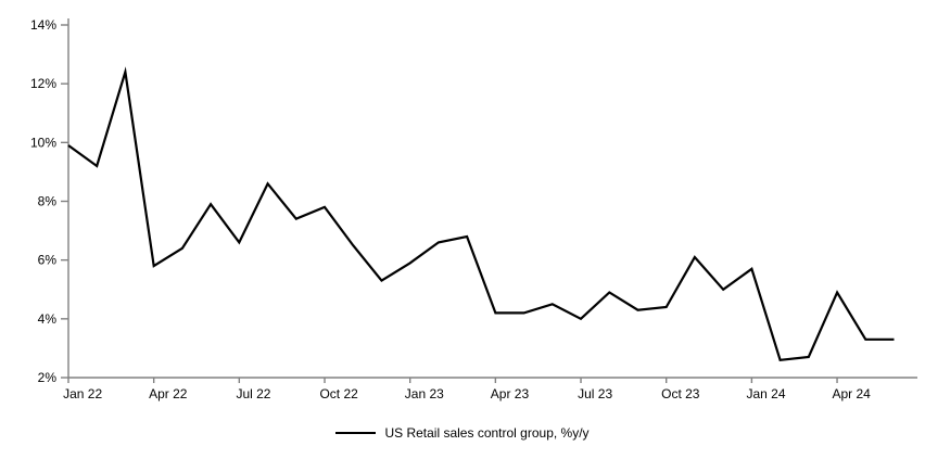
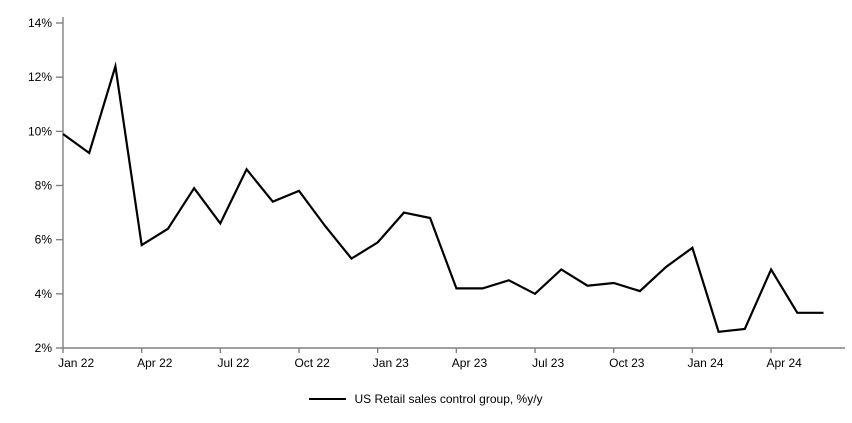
Jan 23: 6.6% -> 7.0%
Oct 23: 6.1% -> 4.1%
